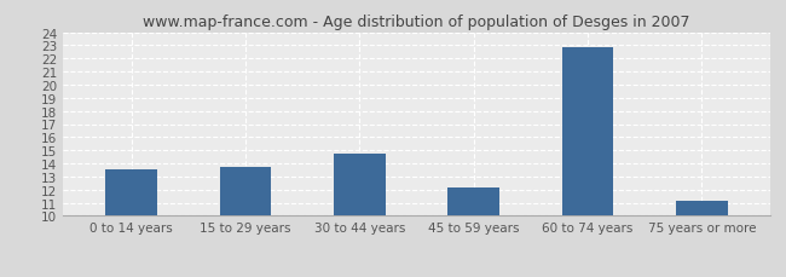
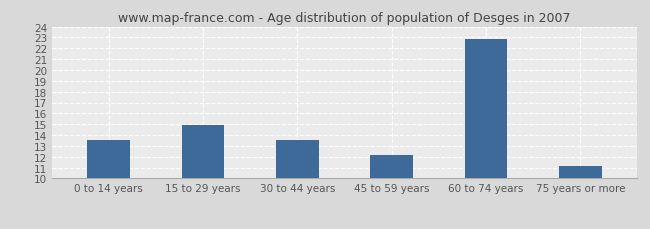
15 to 29 years: 13.7 -> 14.9
30 to 44 years: 14.7 -> 13.5
